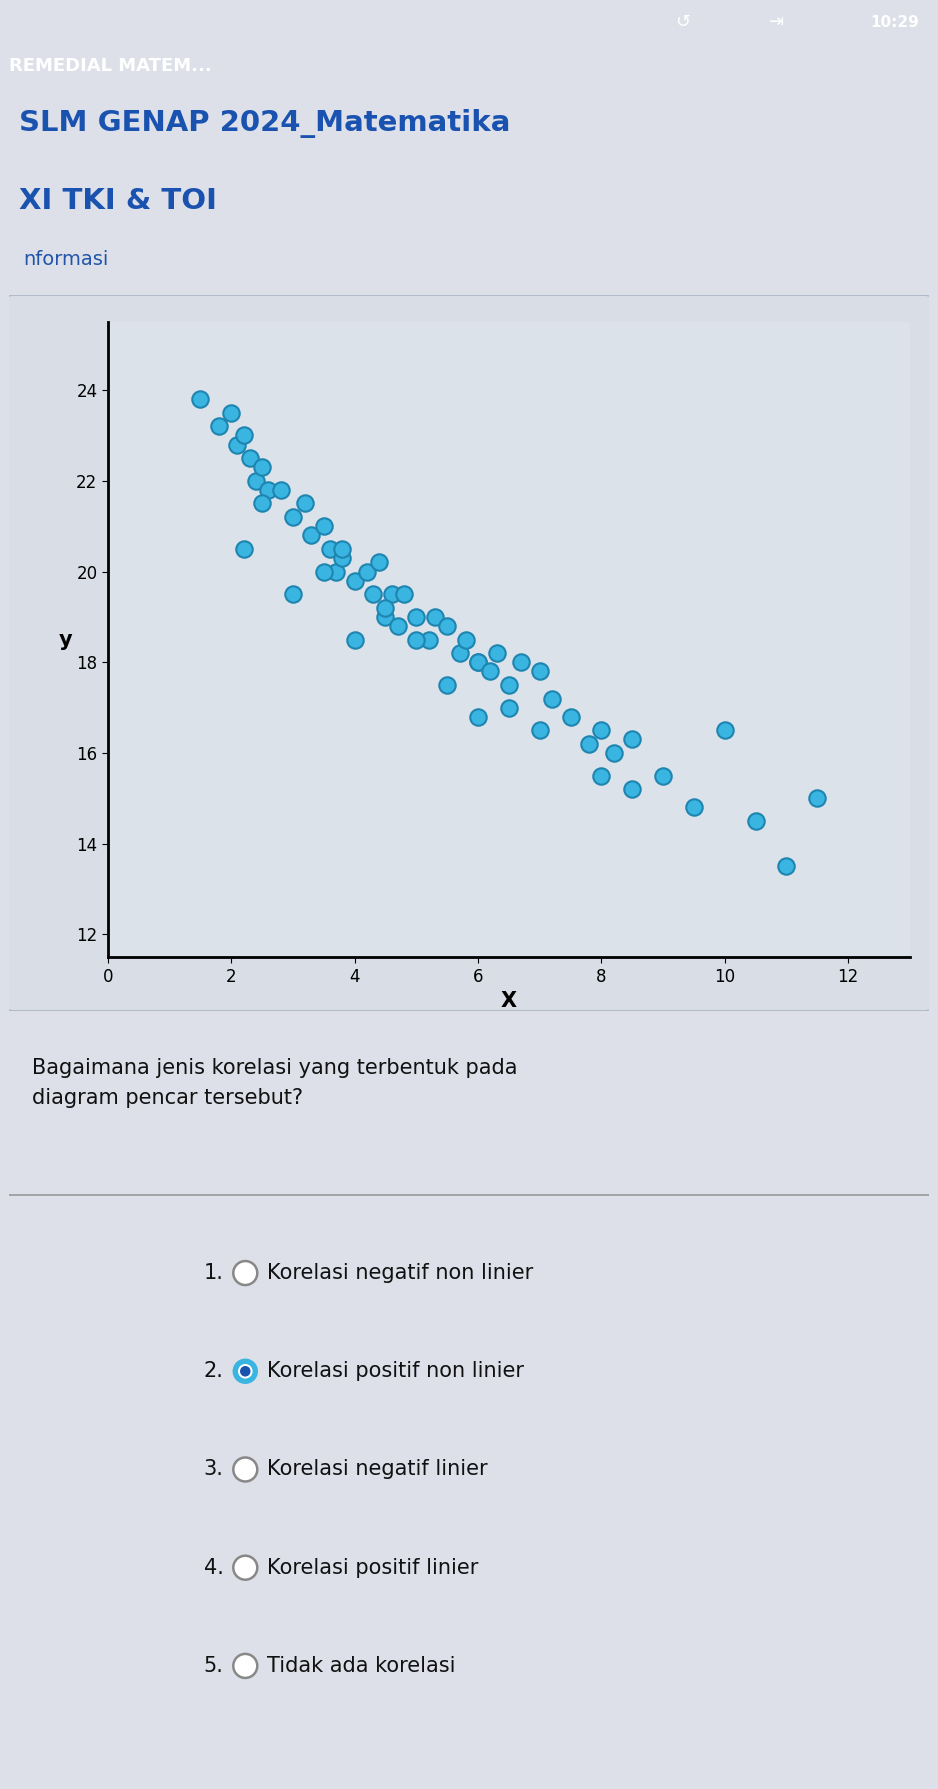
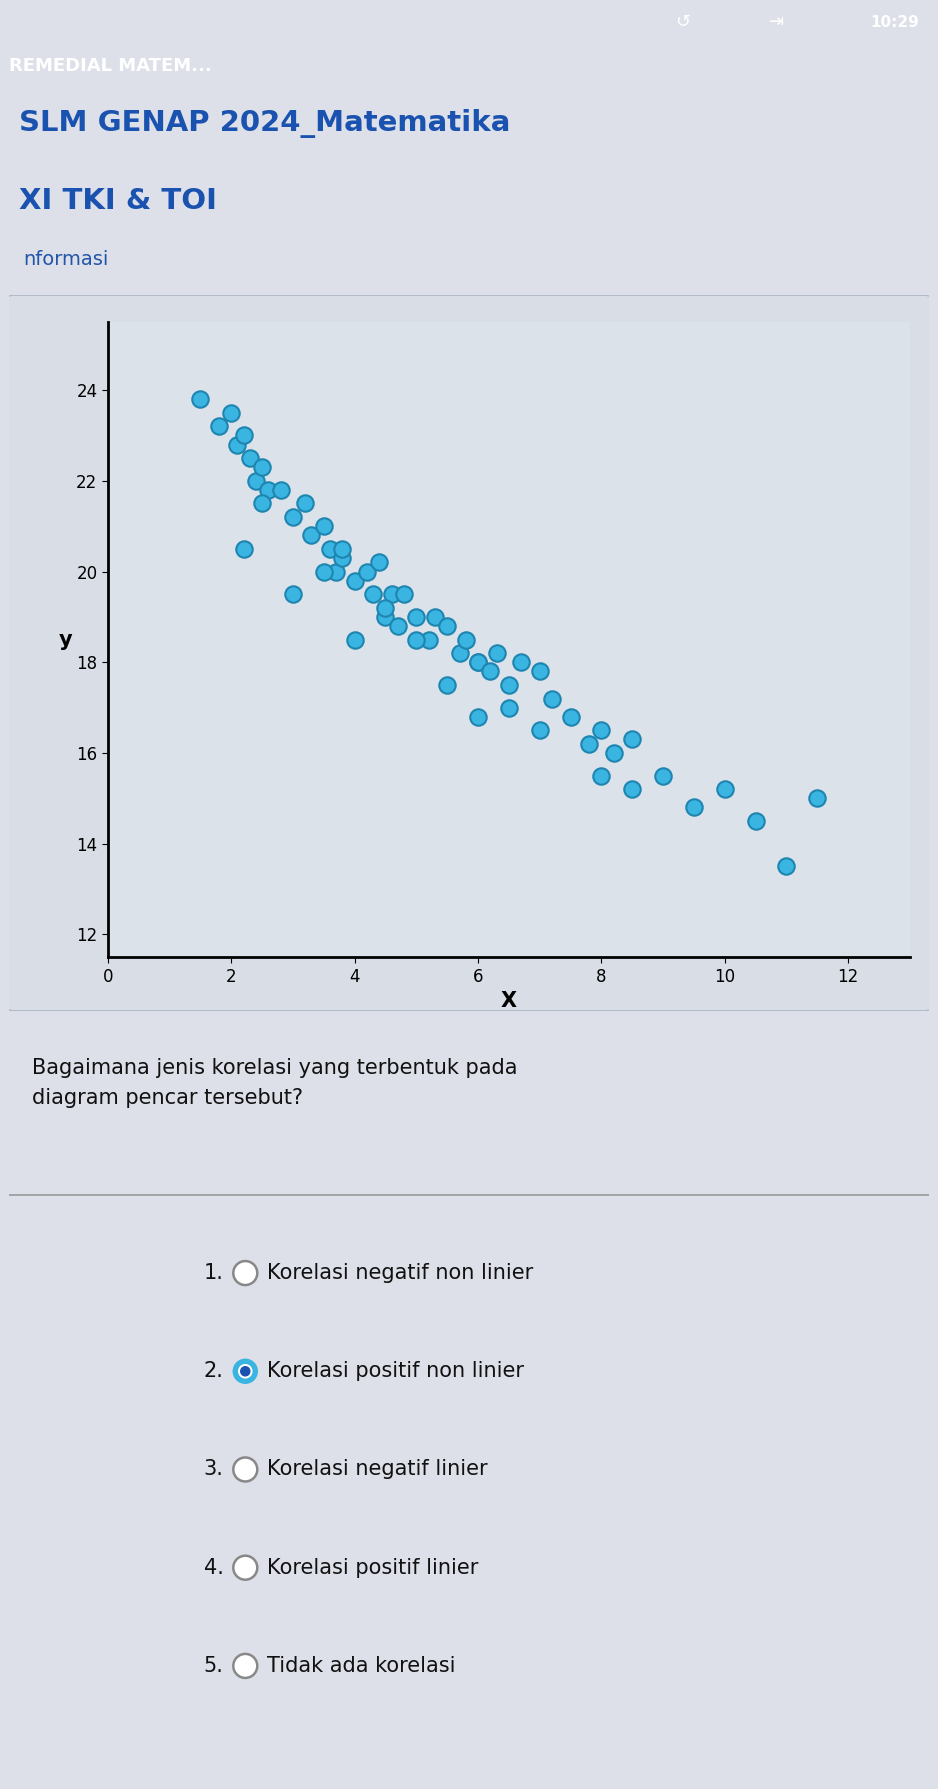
10: 16.5 -> 15.2
